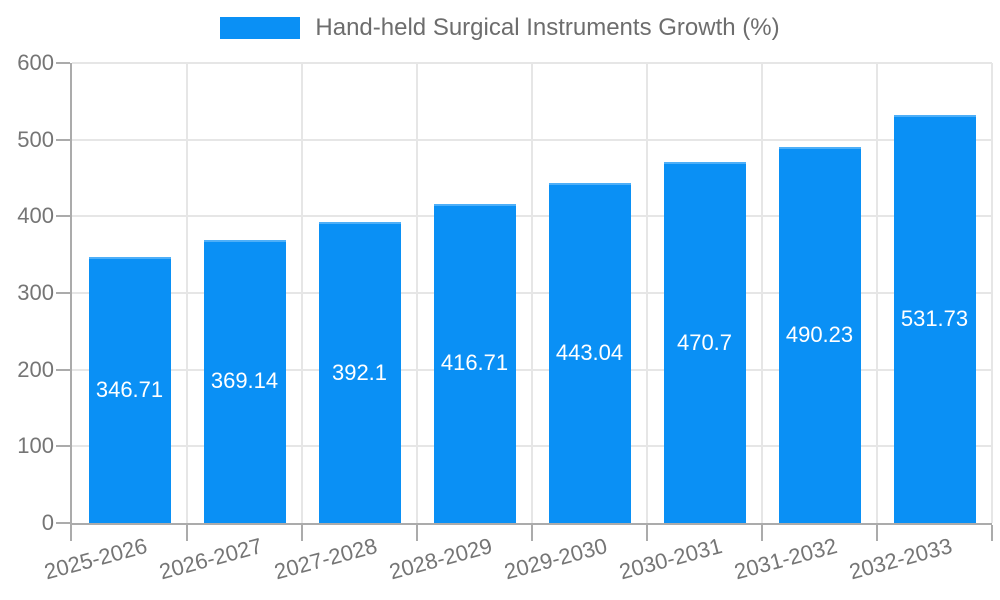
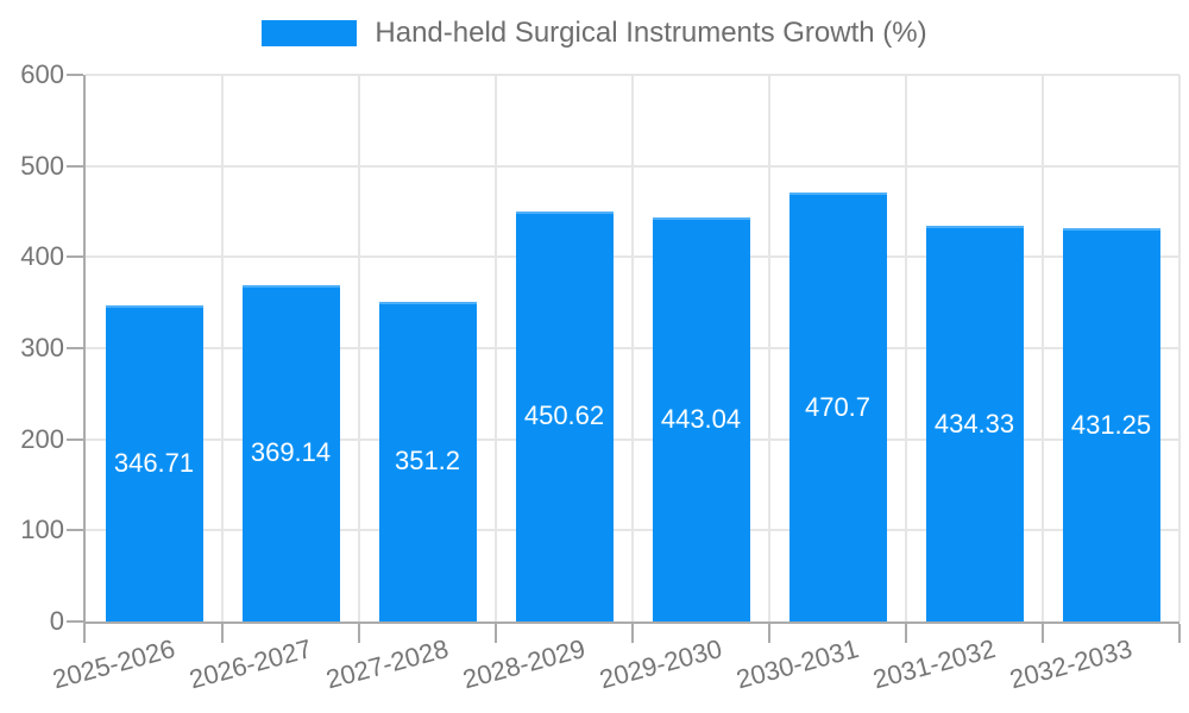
2027-2028: 392.1 -> 351.2
2028-2029: 416.71 -> 450.62
2031-2032: 490.23 -> 434.33
2032-2033: 531.73 -> 431.25
